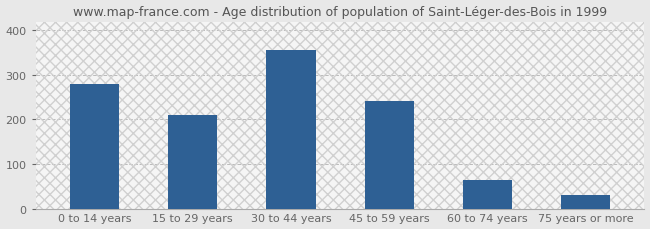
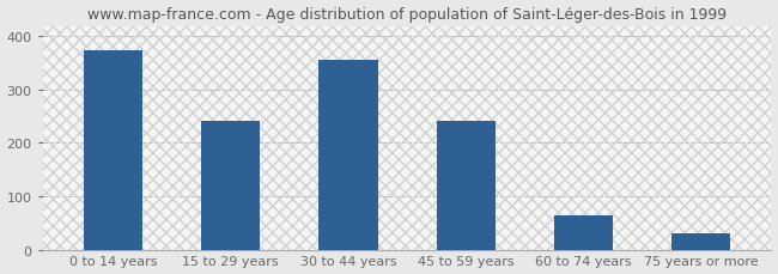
0 to 14 years: 280 -> 375
15 to 29 years: 210 -> 242
